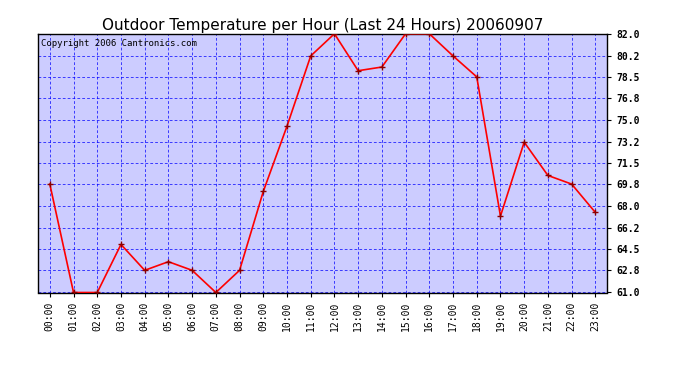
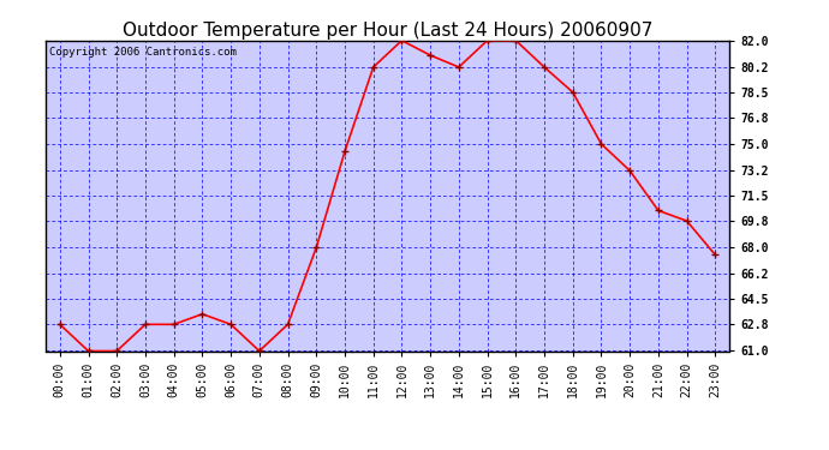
00:00: 69.8 -> 62.8
03:00: 64.9 -> 62.8
09:00: 69.2 -> 68.0
13:00: 79.0 -> 81.0
14:00: 79.3 -> 80.2
19:00: 67.2 -> 75.0
